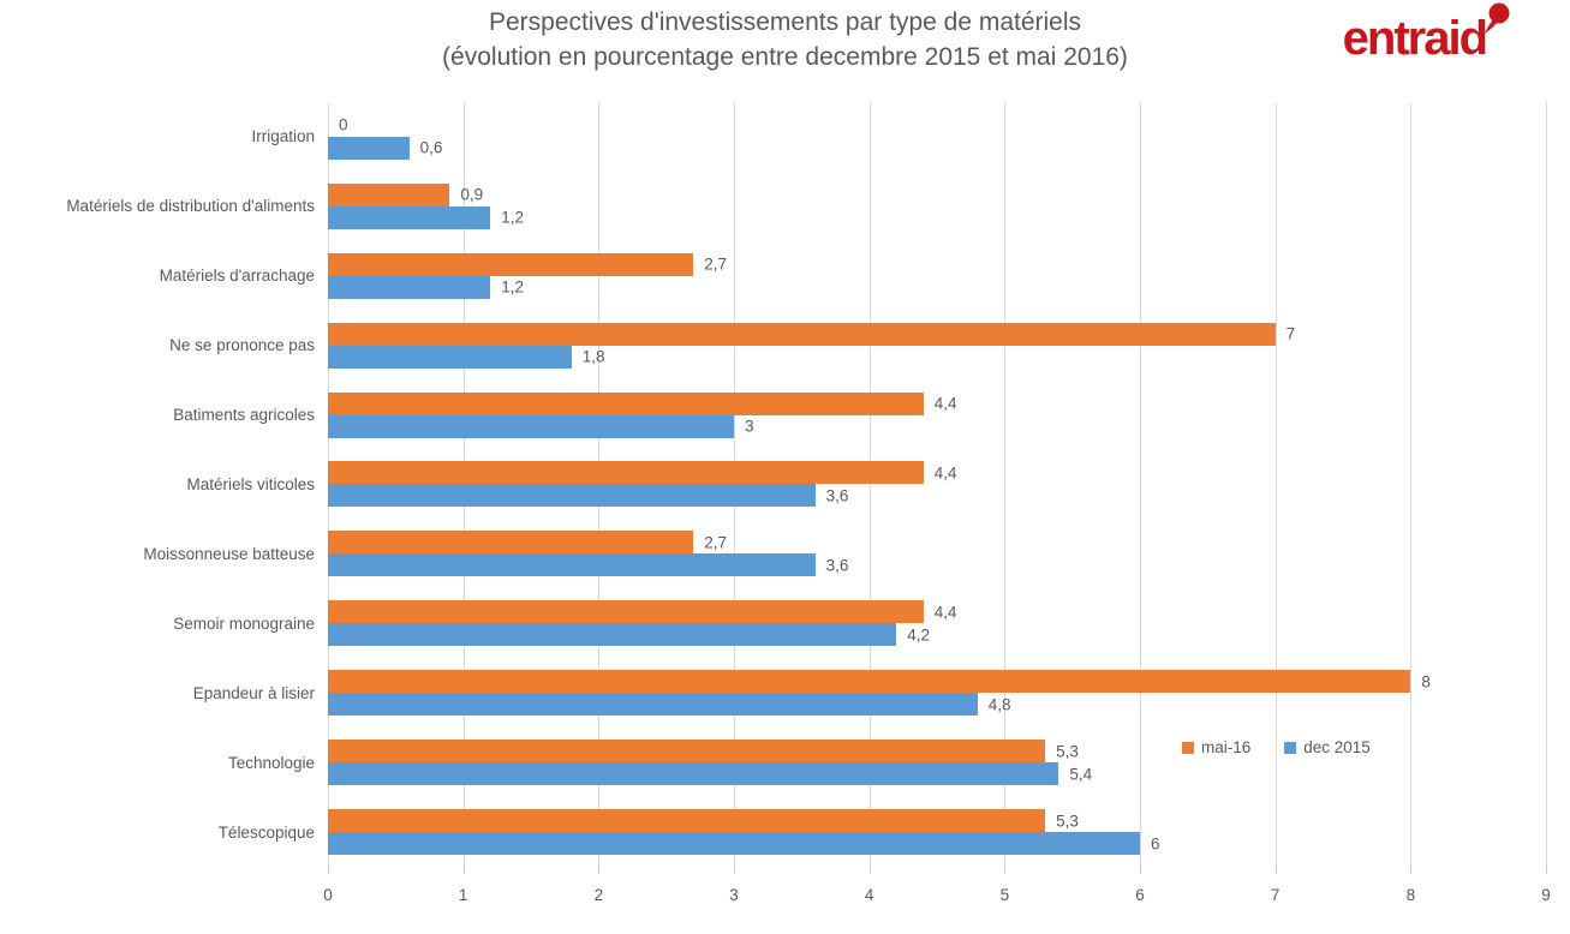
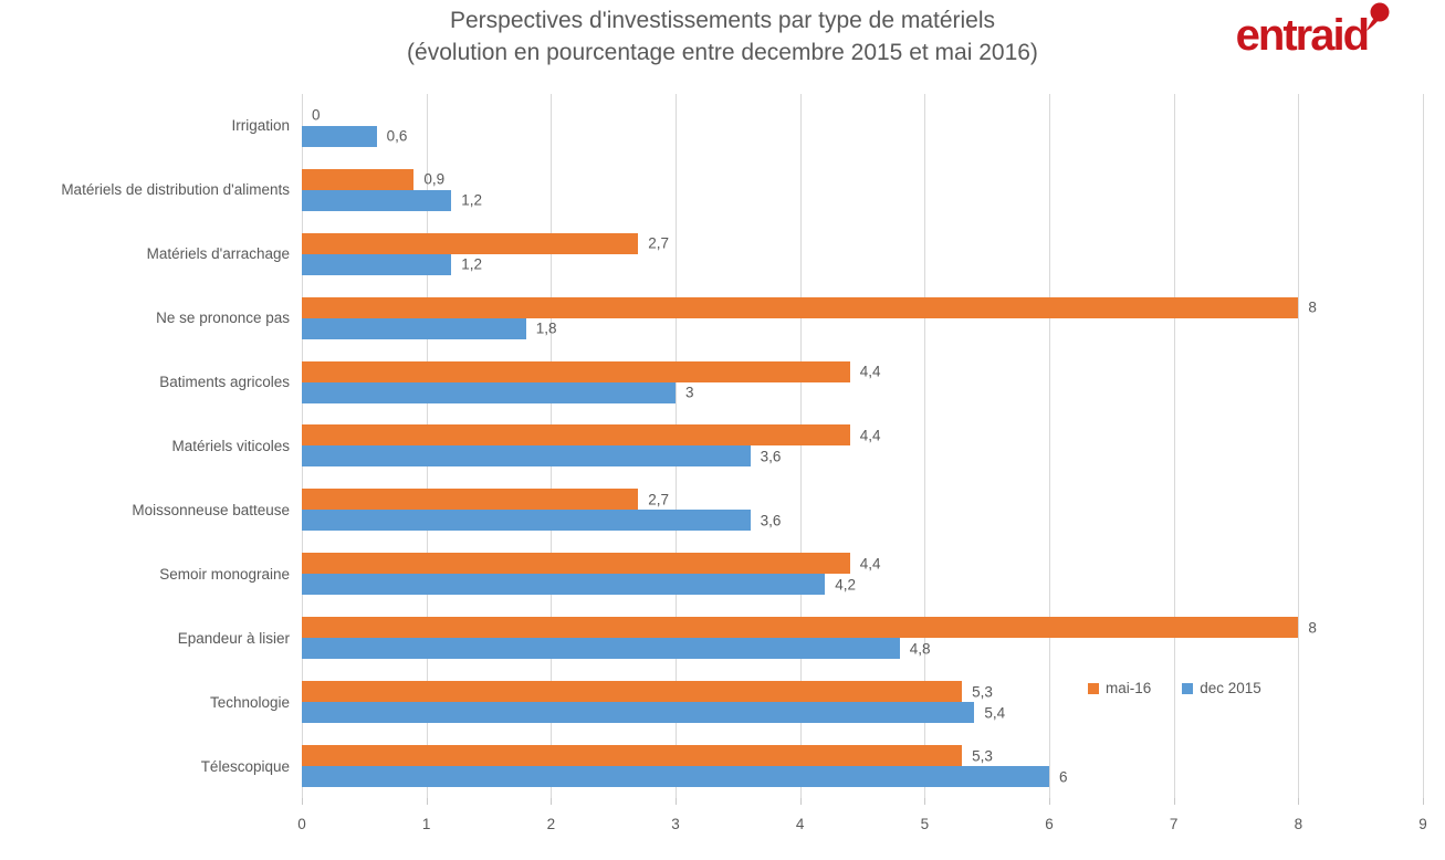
mai-16/Ne se prononce pas: 7 -> 8
